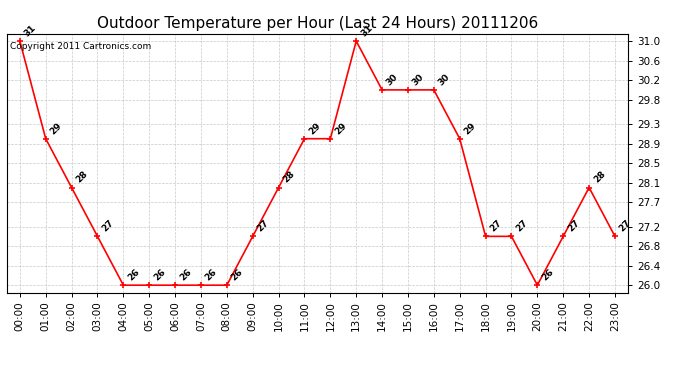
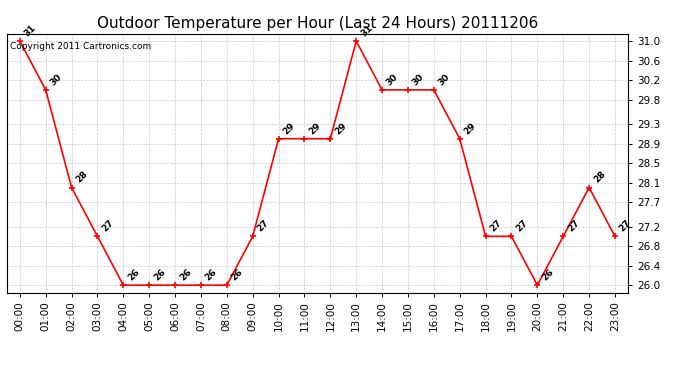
01:00: 29 -> 30
10:00: 28 -> 29
